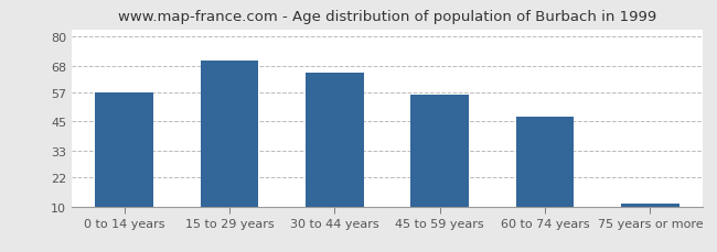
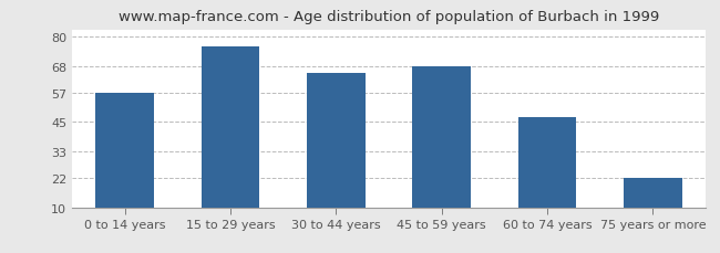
15 to 29 years: 70 -> 76
45 to 59 years: 56 -> 68
75 years or more: 11 -> 22
